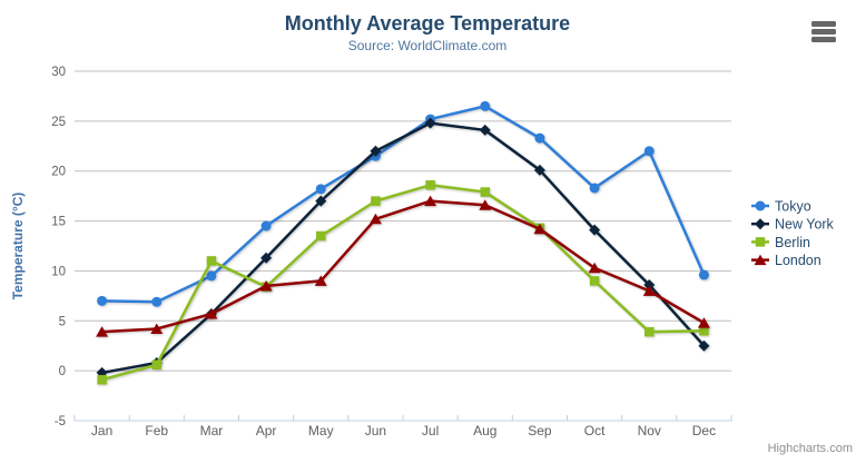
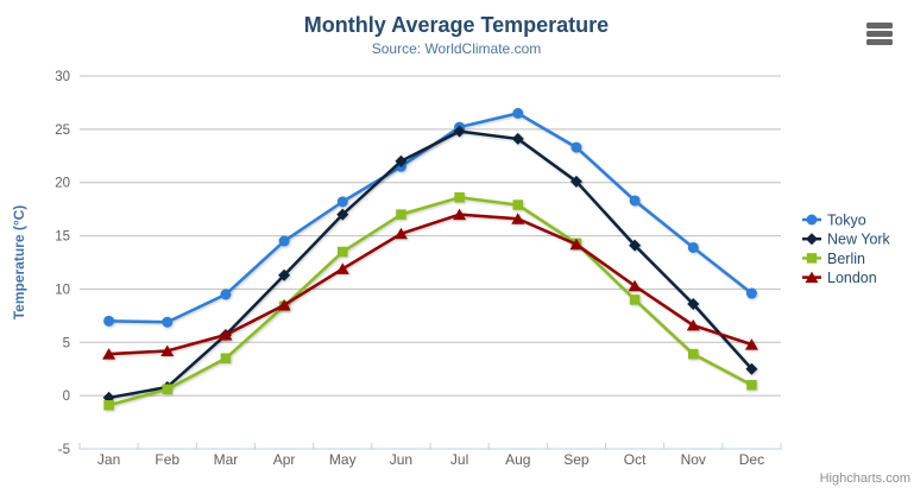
Berlin/Mar: 11 -> 4
London/May: 9 -> 12
Tokyo/Nov: 22 -> 14
London/Nov: 8 -> 7
Berlin/Dec: 4 -> 1
